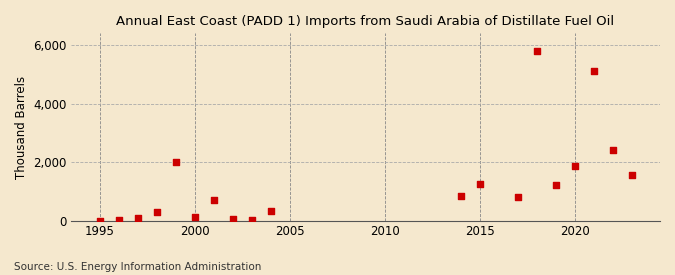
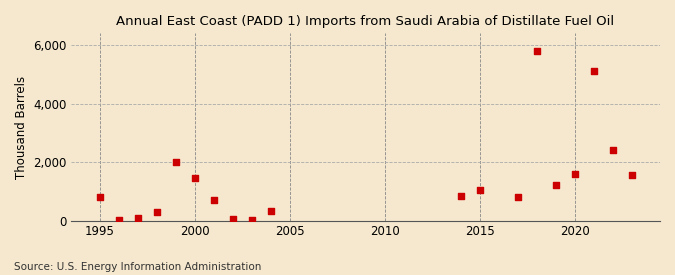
1995: 10 -> 800
2000: 130 -> 1,450
2015: 1,260 -> 1,050
2020: 1,860 -> 1,600
